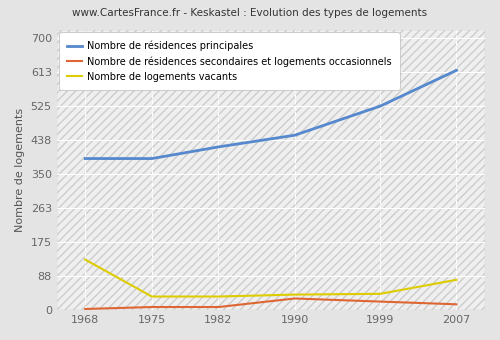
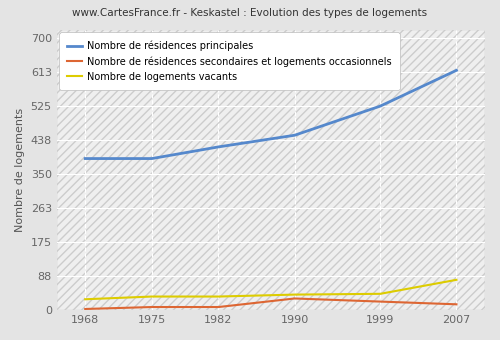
Nombre de logements vacants/1968: 130 -> 28
